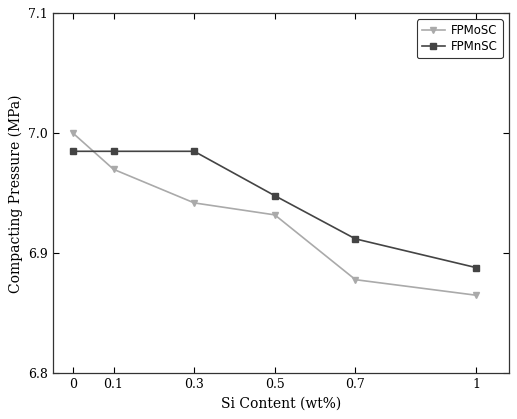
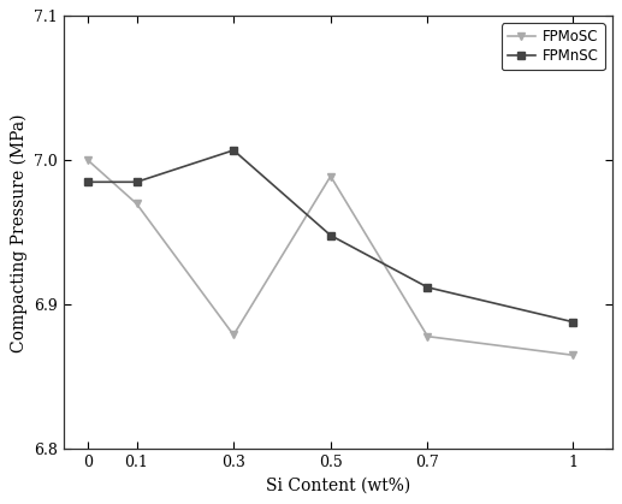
FPMoSC/0.3: 6.942 -> 6.879
FPMnSC/0.3: 6.985 -> 7.007
FPMoSC/0.5: 6.932 -> 6.989
